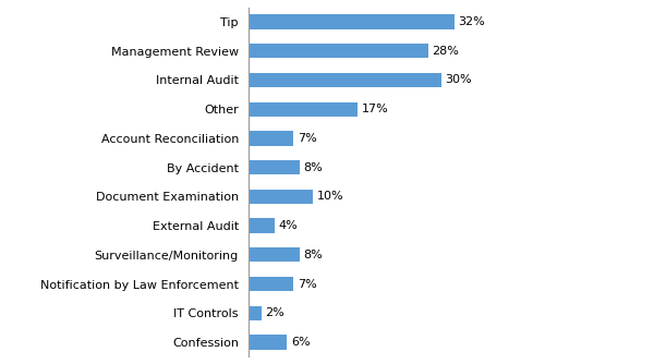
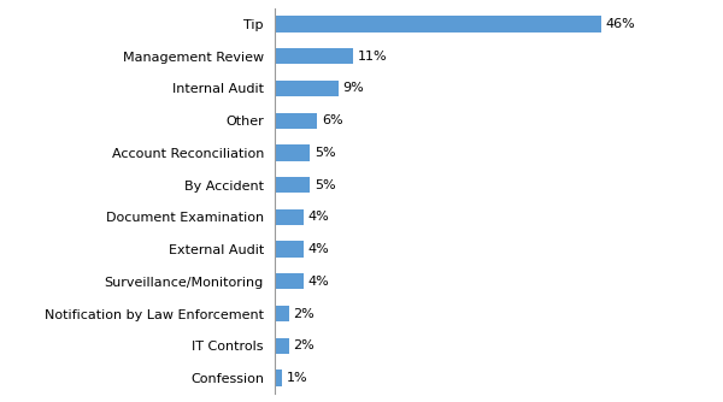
Tip: 32% -> 46%
Management Review: 28% -> 11%
Internal Audit: 30% -> 9%
Other: 17% -> 6%
Account Reconciliation: 7% -> 5%
By Accident: 8% -> 5%
Document Examination: 10% -> 4%
Surveillance/Monitoring: 8% -> 4%
Notification by Law Enforcement: 7% -> 2%
Confession: 6% -> 1%
